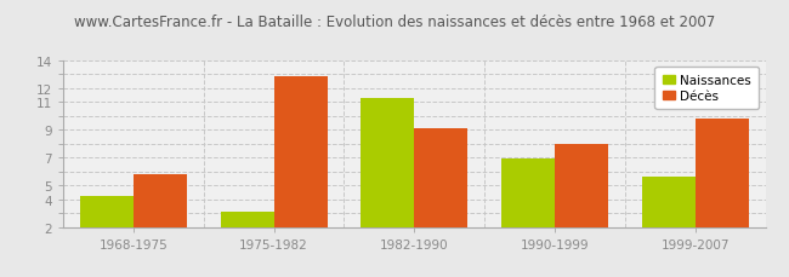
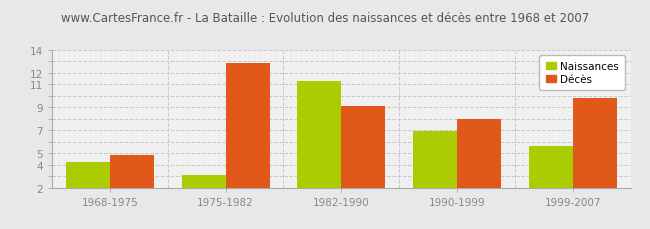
Décès/1968-1975: 5.8 -> 4.8
